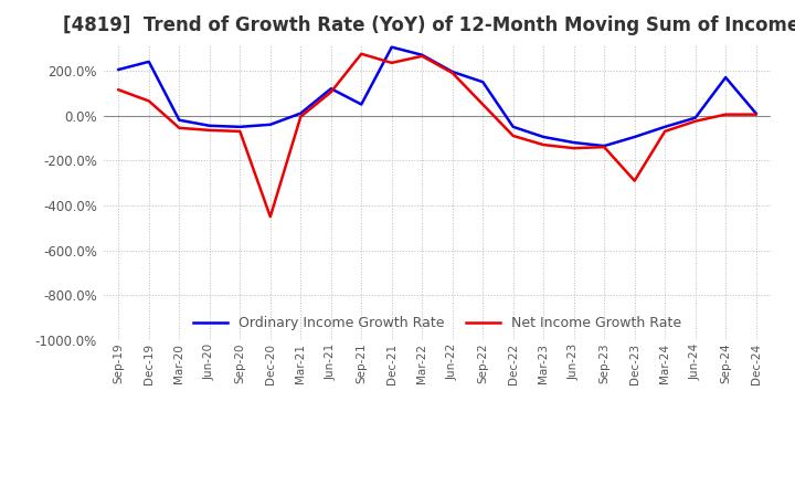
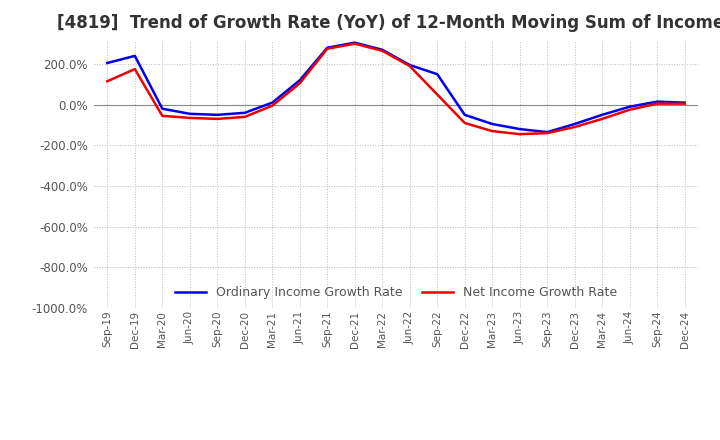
Net Income Growth Rate/Dec-19: 65% -> 175%
Net Income Growth Rate/Dec-20: -450% -> -60%
Ordinary Income Growth Rate/Sep-21: 50% -> 280%
Net Income Growth Rate/Dec-21: 235% -> 300%
Net Income Growth Rate/Dec-23: -290% -> -110%
Ordinary Income Growth Rate/Sep-24: 170% -> 15%
